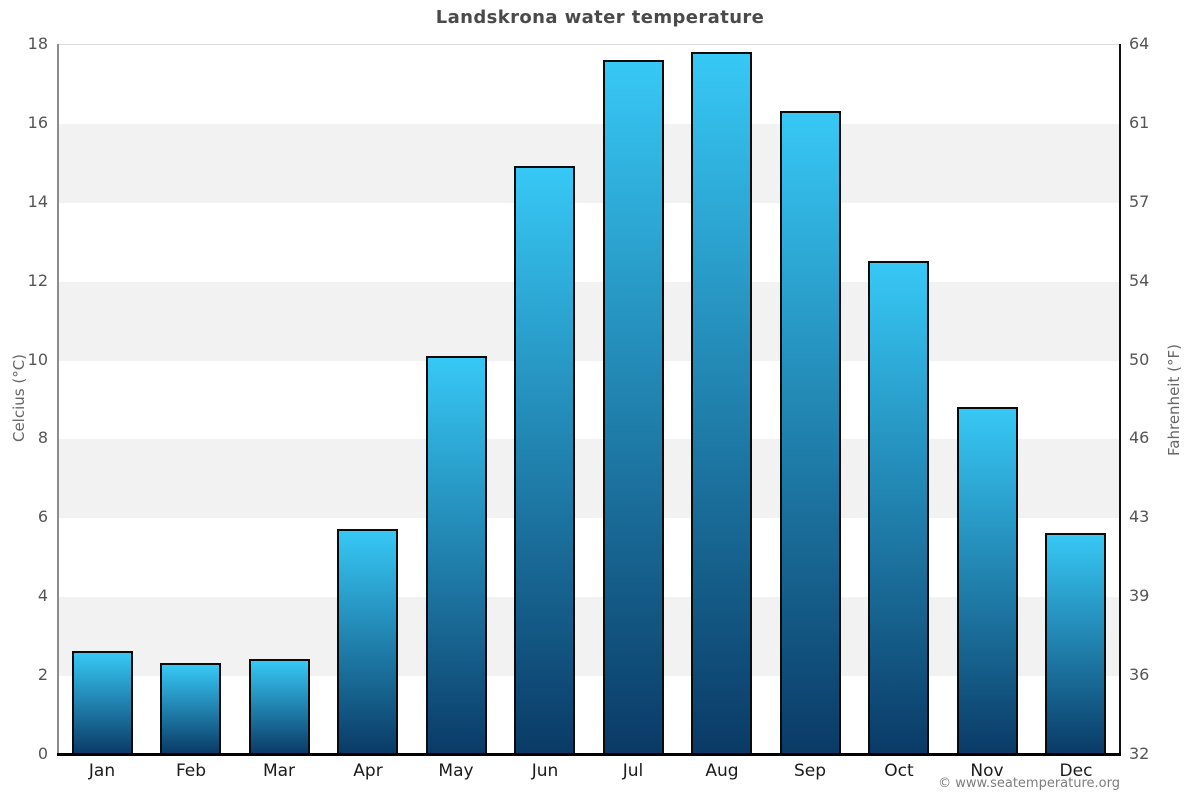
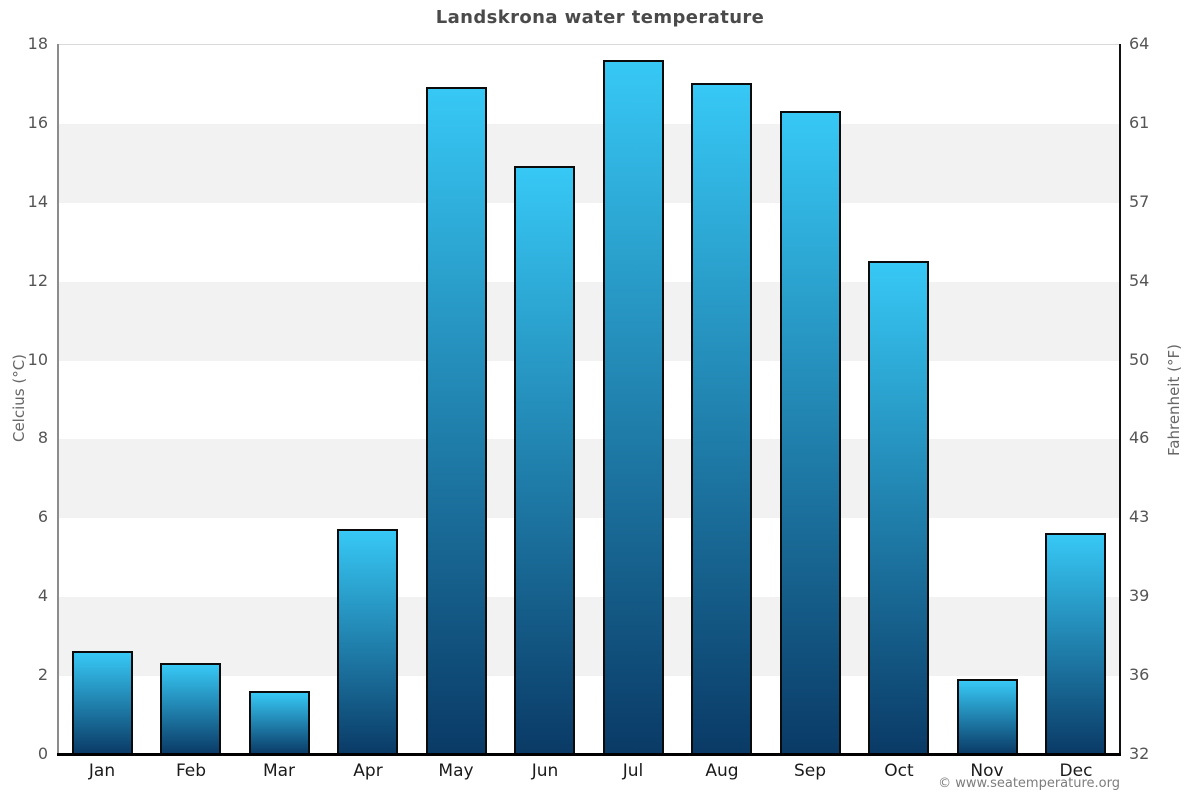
Mar: 2.4 -> 1.6
May: 10.1 -> 16.9
Aug: 17.8 -> 17.0
Nov: 8.8 -> 1.9
